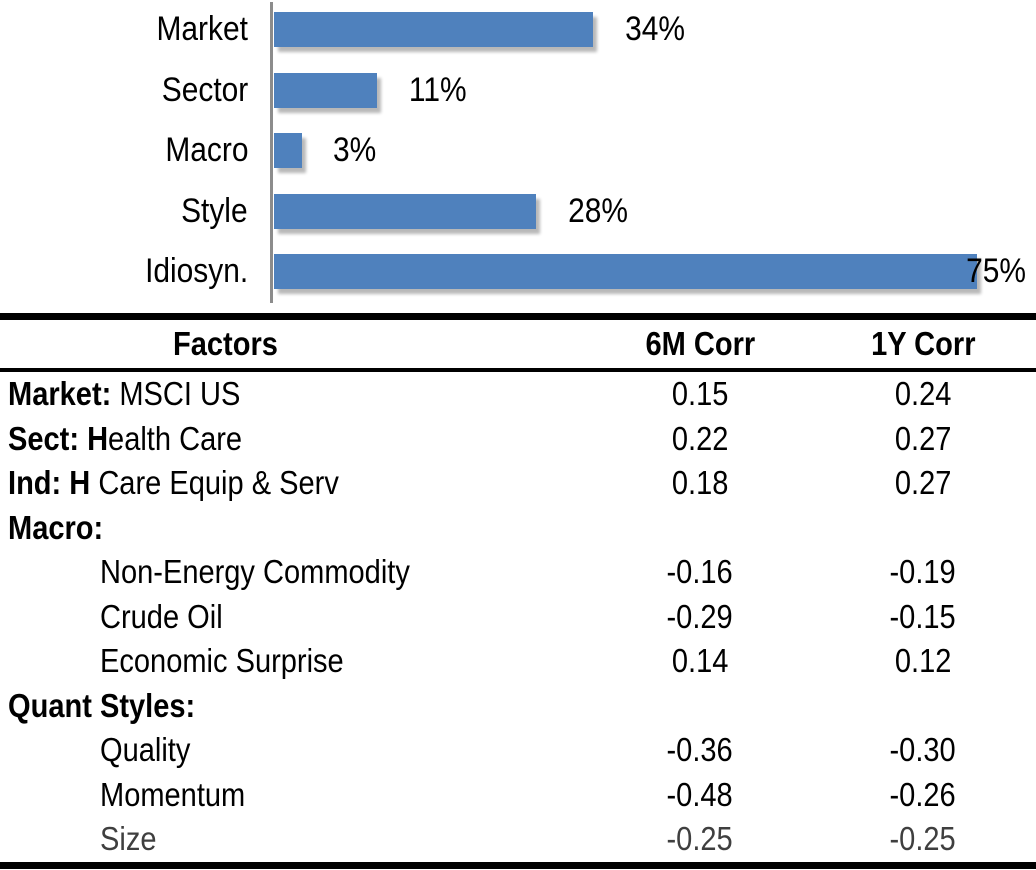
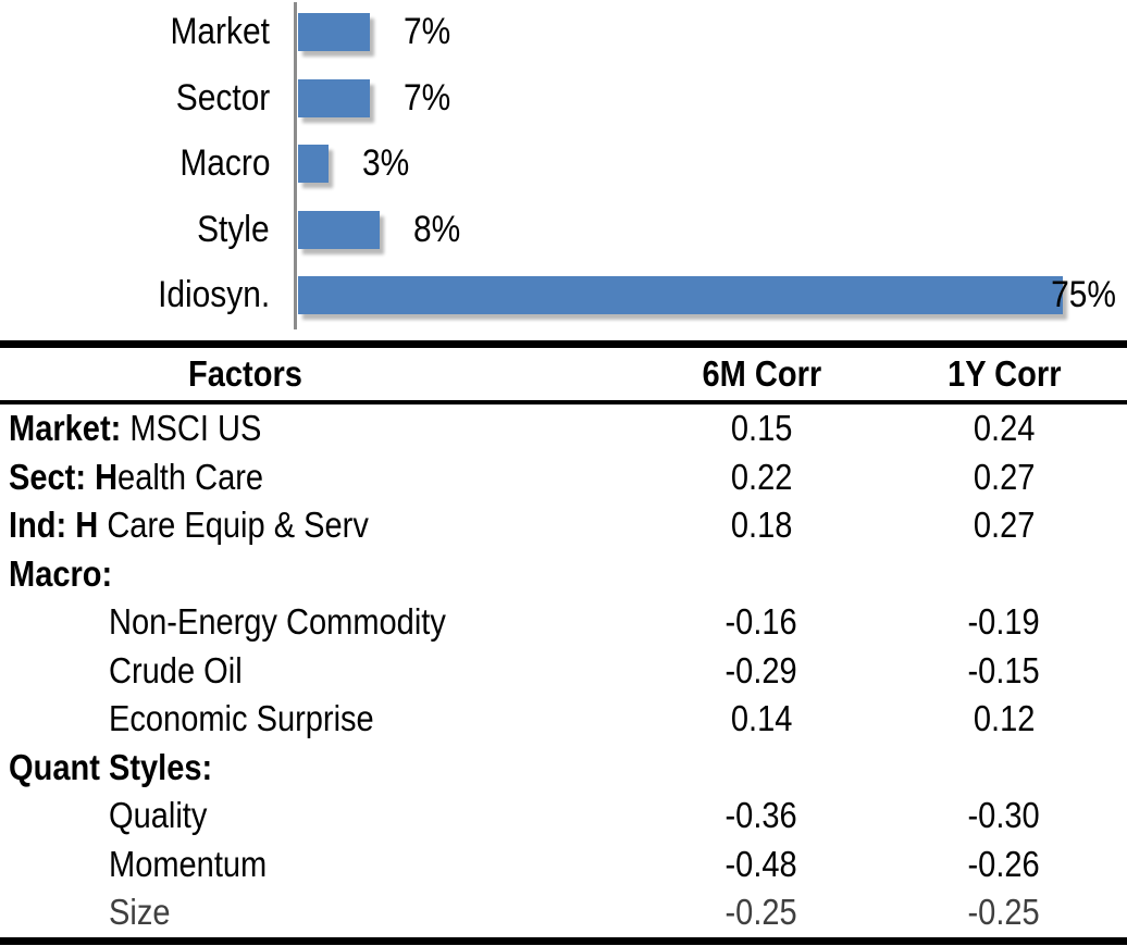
Market: 34% -> 7%
Sector: 11% -> 7%
Style: 28% -> 8%
